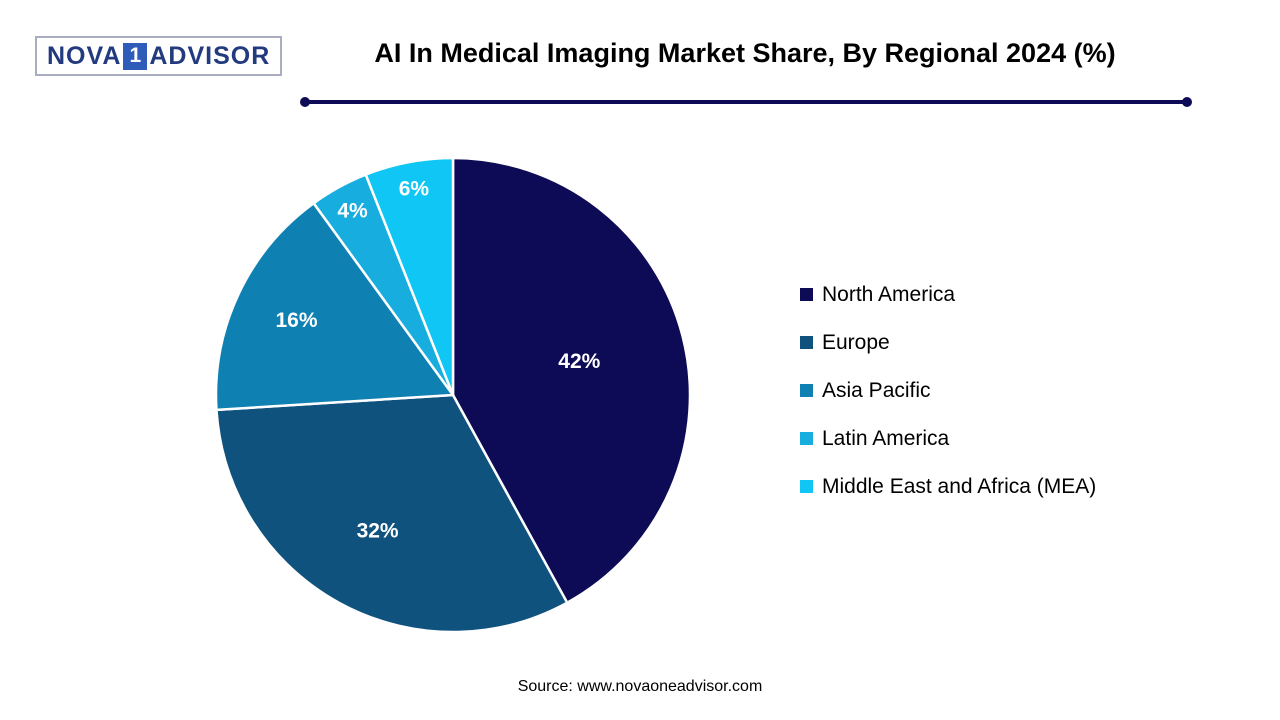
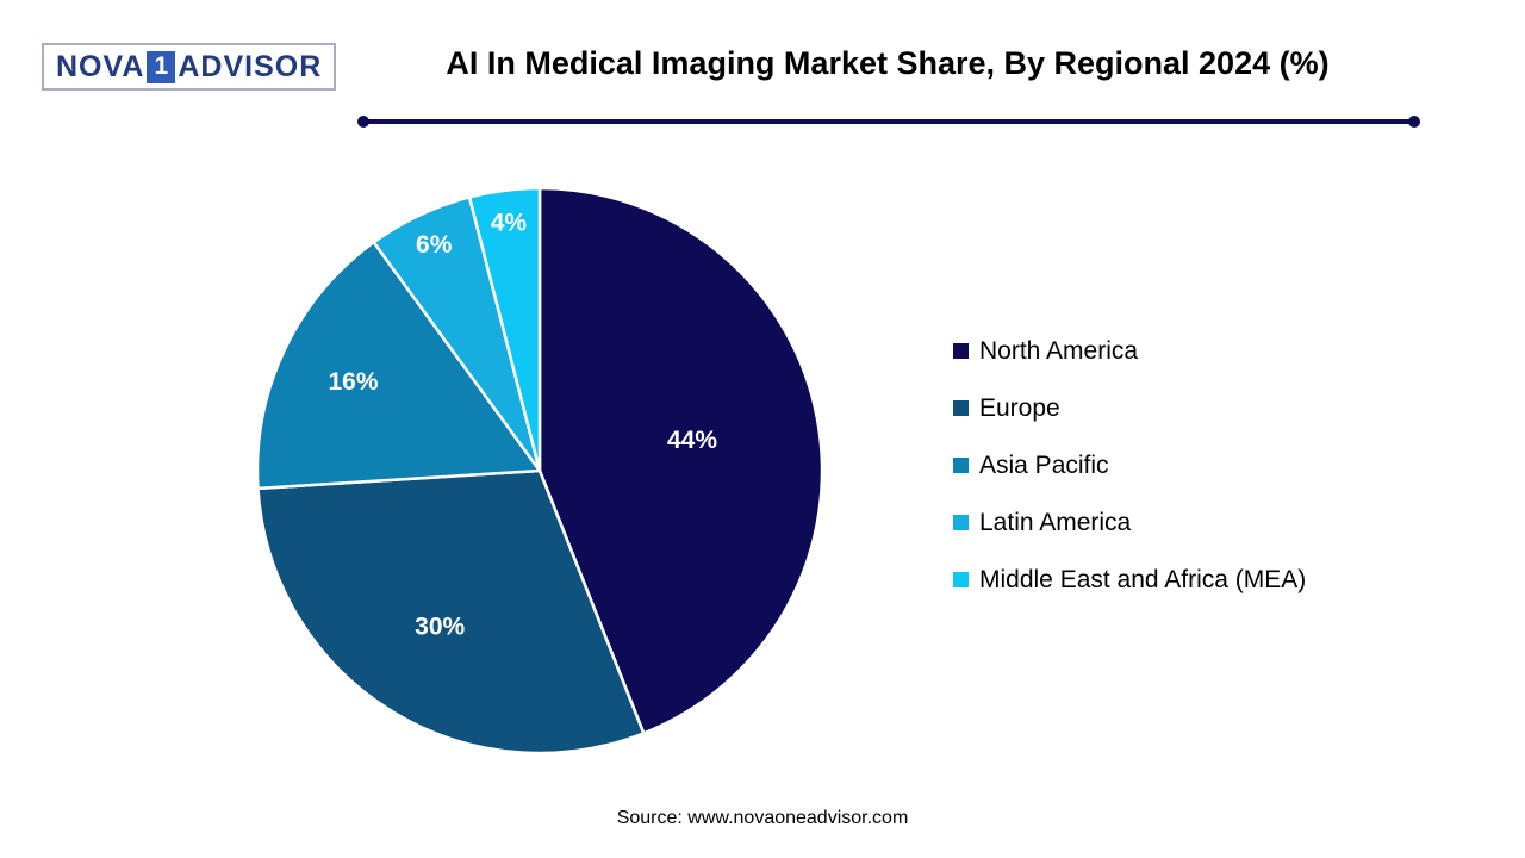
North America: 42% -> 44%
Europe: 32% -> 30%
Latin America: 4% -> 6%
Middle East and Africa (MEA): 6% -> 4%
